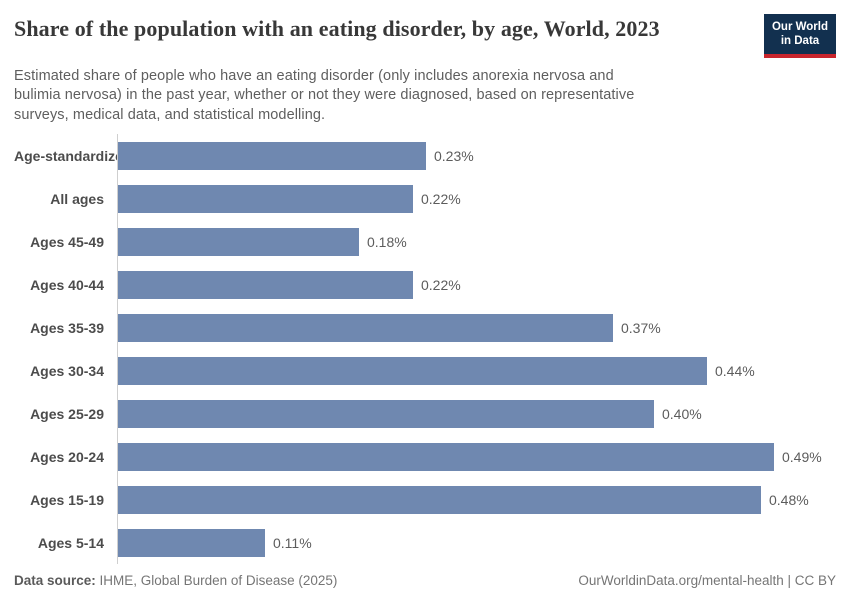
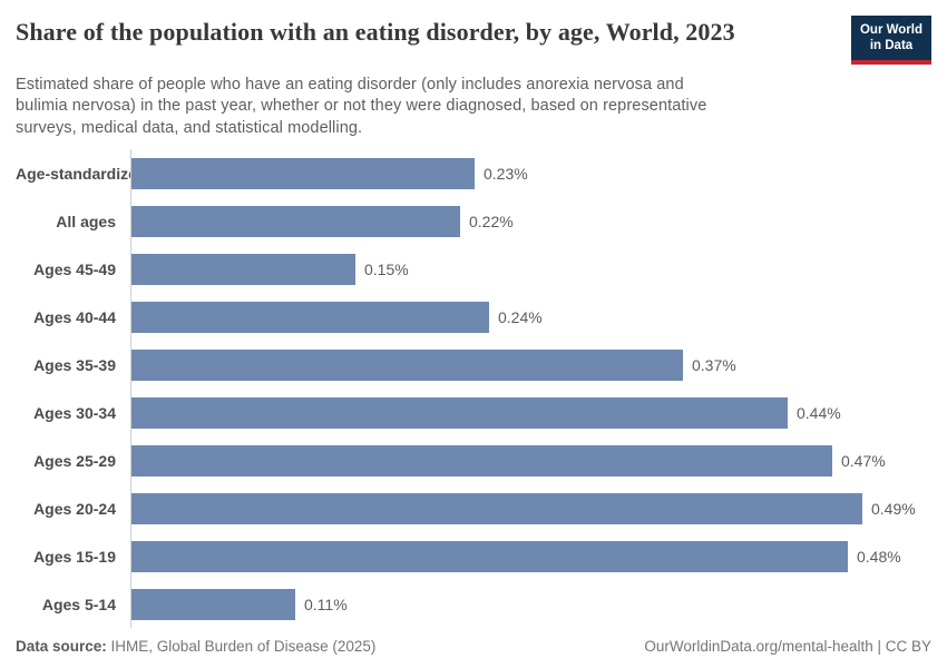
Ages 45-49: 0.18% -> 0.15%
Ages 40-44: 0.22% -> 0.24%
Ages 25-29: 0.40% -> 0.47%
